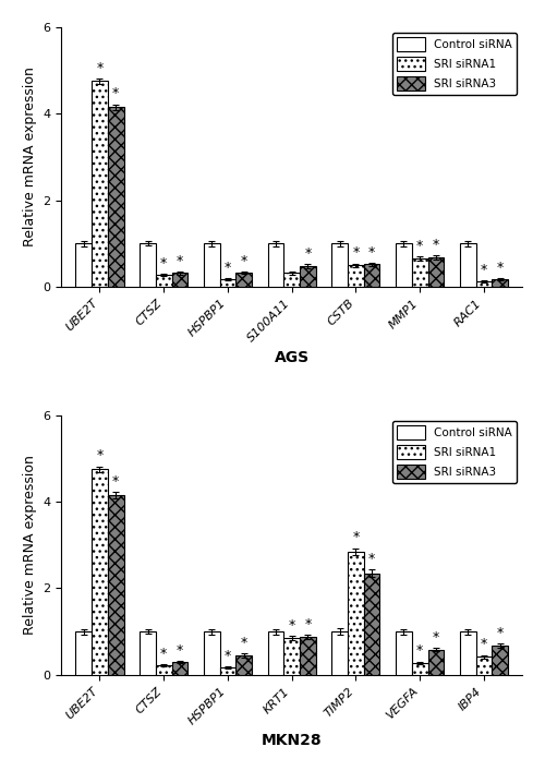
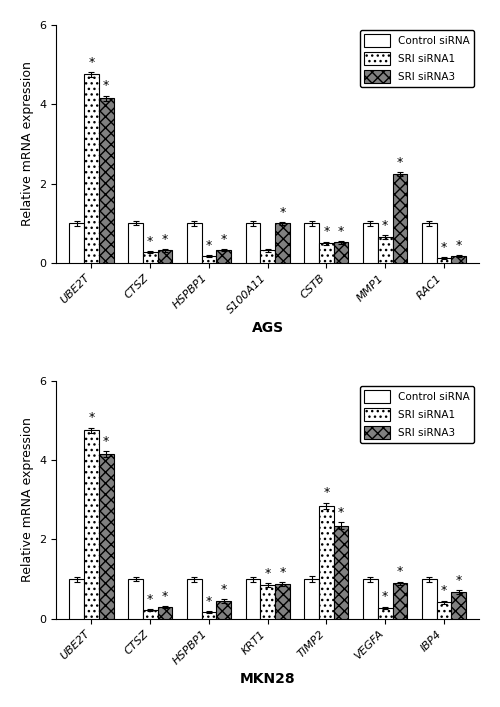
SRI siRNA3/S100A11: 0.48 -> 1.00
SRI siRNA3/MMP1: 0.68 -> 2.25
SRI siRNA3/VEGFA: 0.58 -> 0.90
